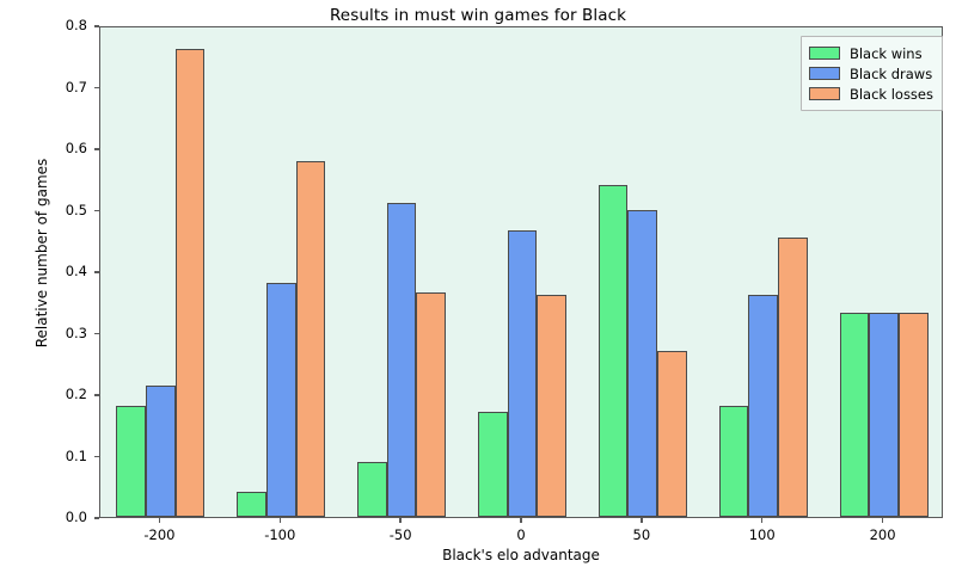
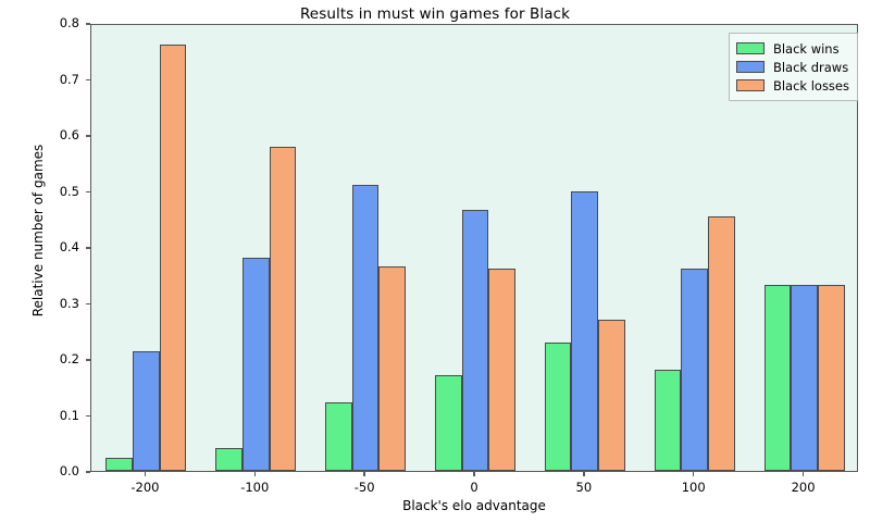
Black wins/-200: 0.18 -> 0.02
Black wins/-50: 0.09 -> 0.12
Black wins/50: 0.54 -> 0.23
